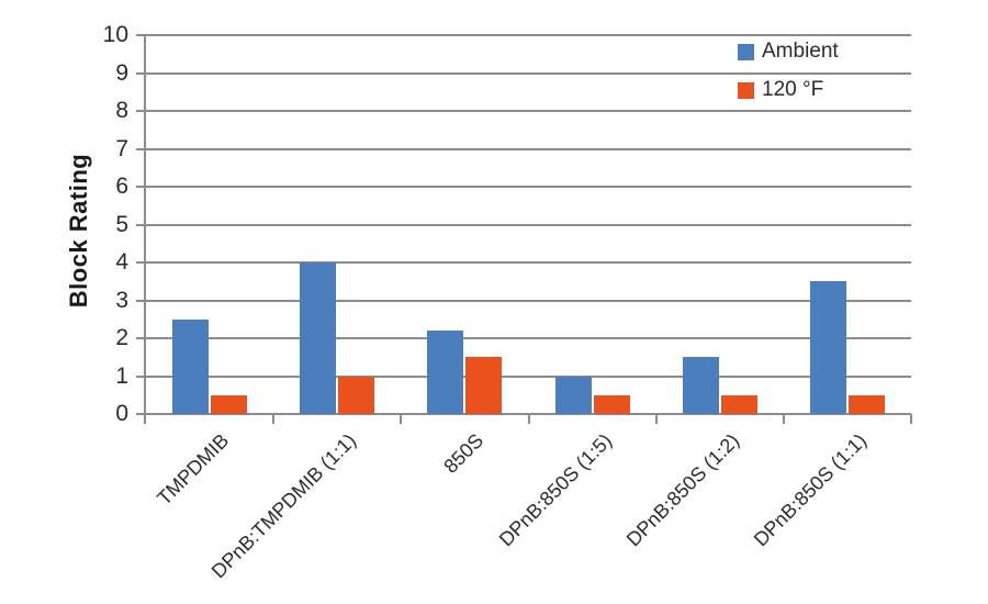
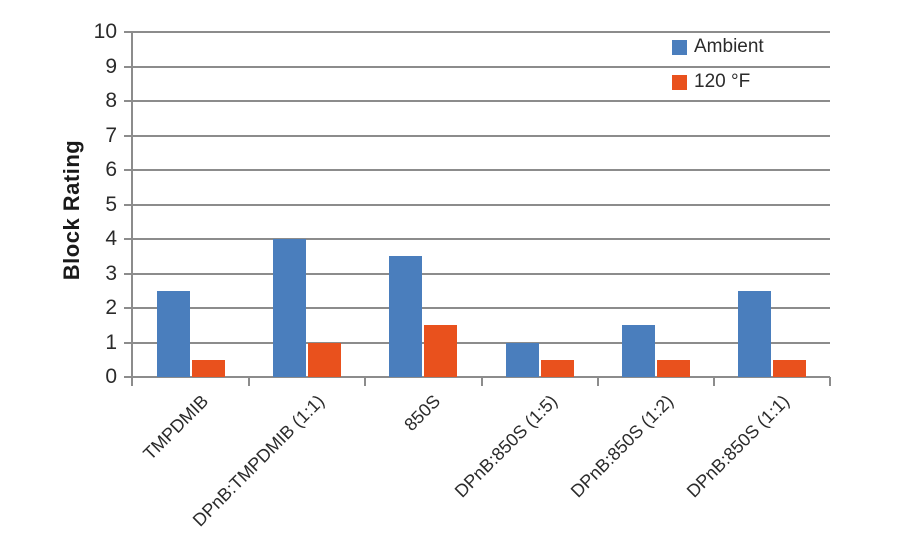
Ambient/850S: 2.2 -> 3.5
Ambient/DPnB:850S (1:1): 3.5 -> 2.5
